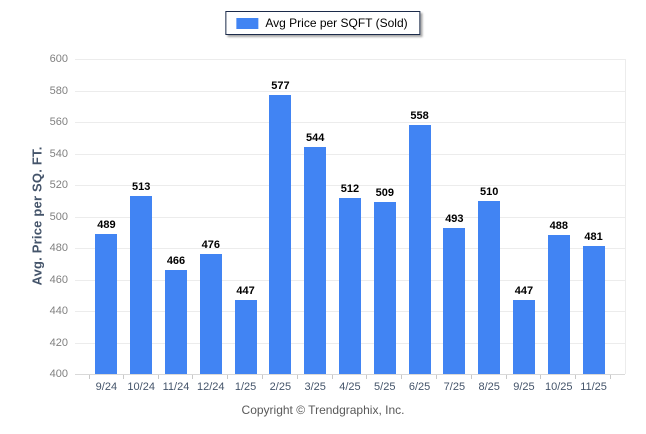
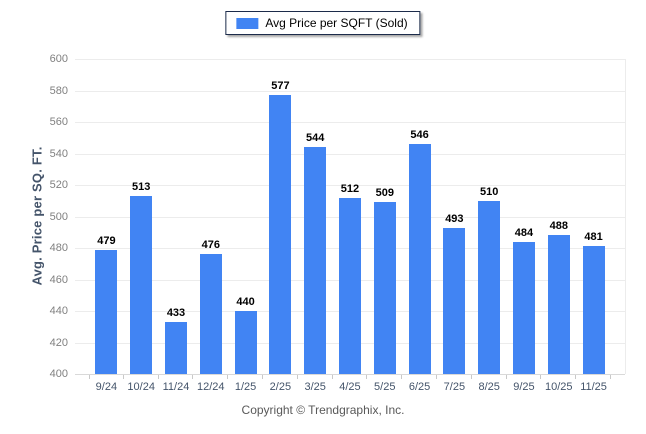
9/24: 489 -> 479
11/24: 466 -> 433
1/25: 447 -> 440
6/25: 558 -> 546
9/25: 447 -> 484
